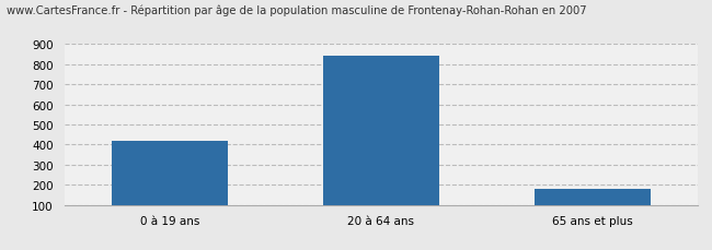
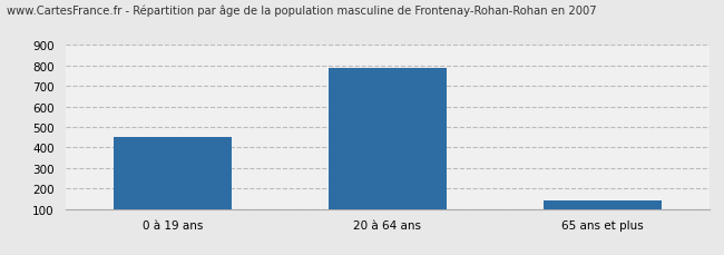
0 à 19 ans: 420 -> 450
20 à 64 ans: 840 -> 790
65 ans et plus: 180 -> 140
